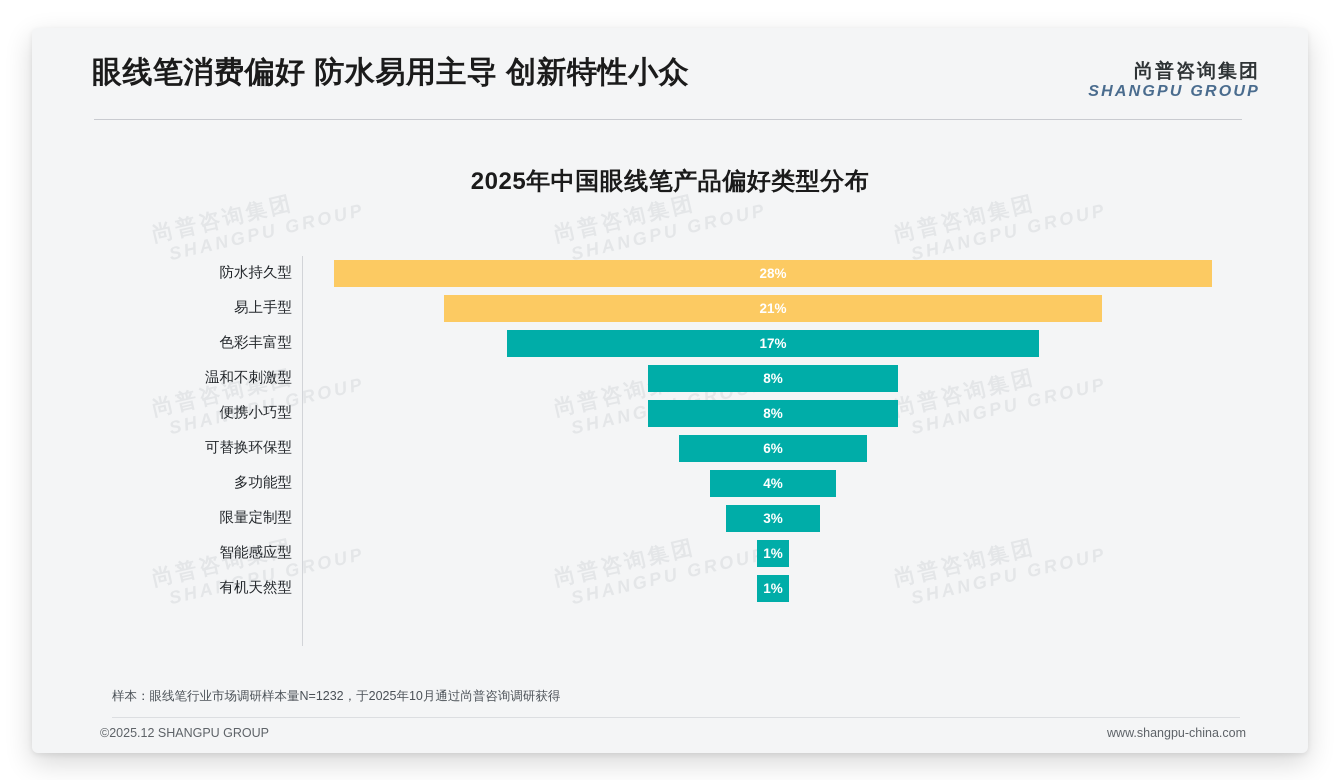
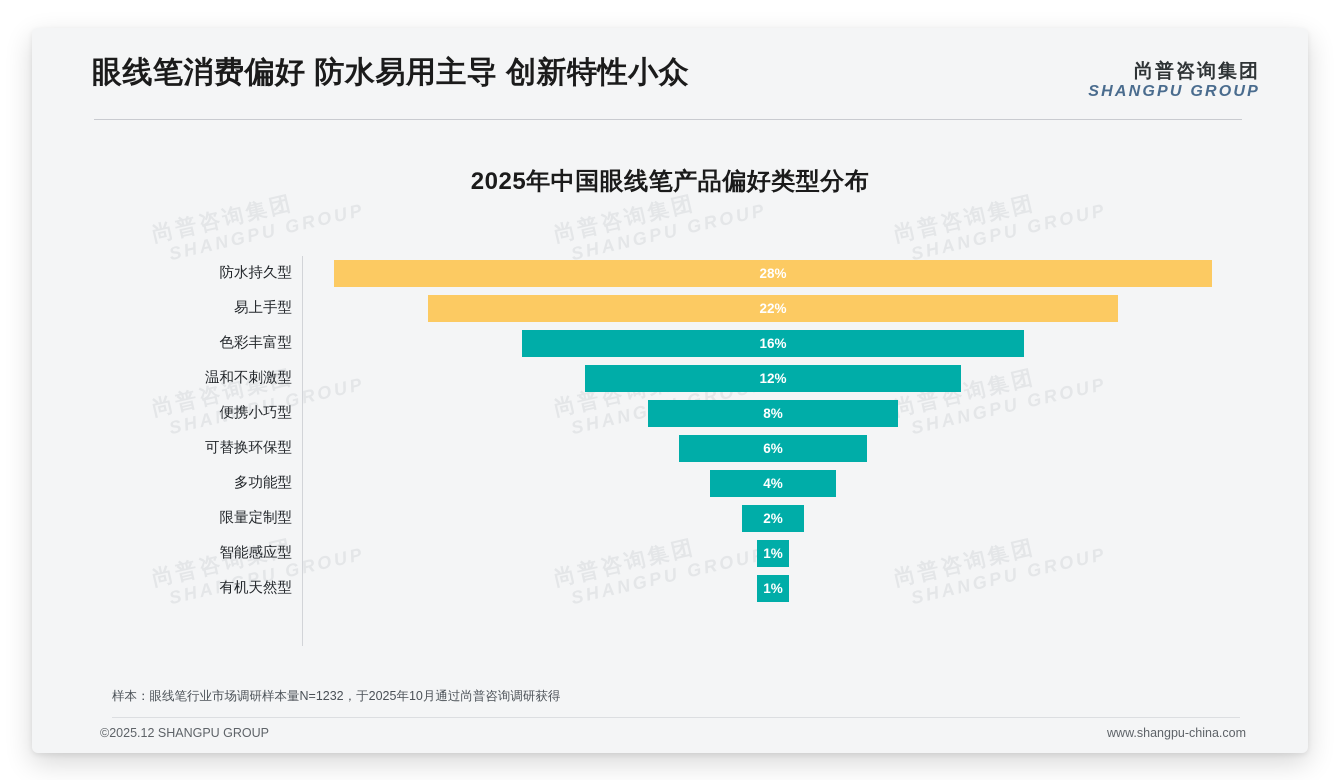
易上手型: 21% -> 22%
色彩丰富型: 17% -> 16%
温和不刺激型: 8% -> 12%
限量定制型: 3% -> 2%
